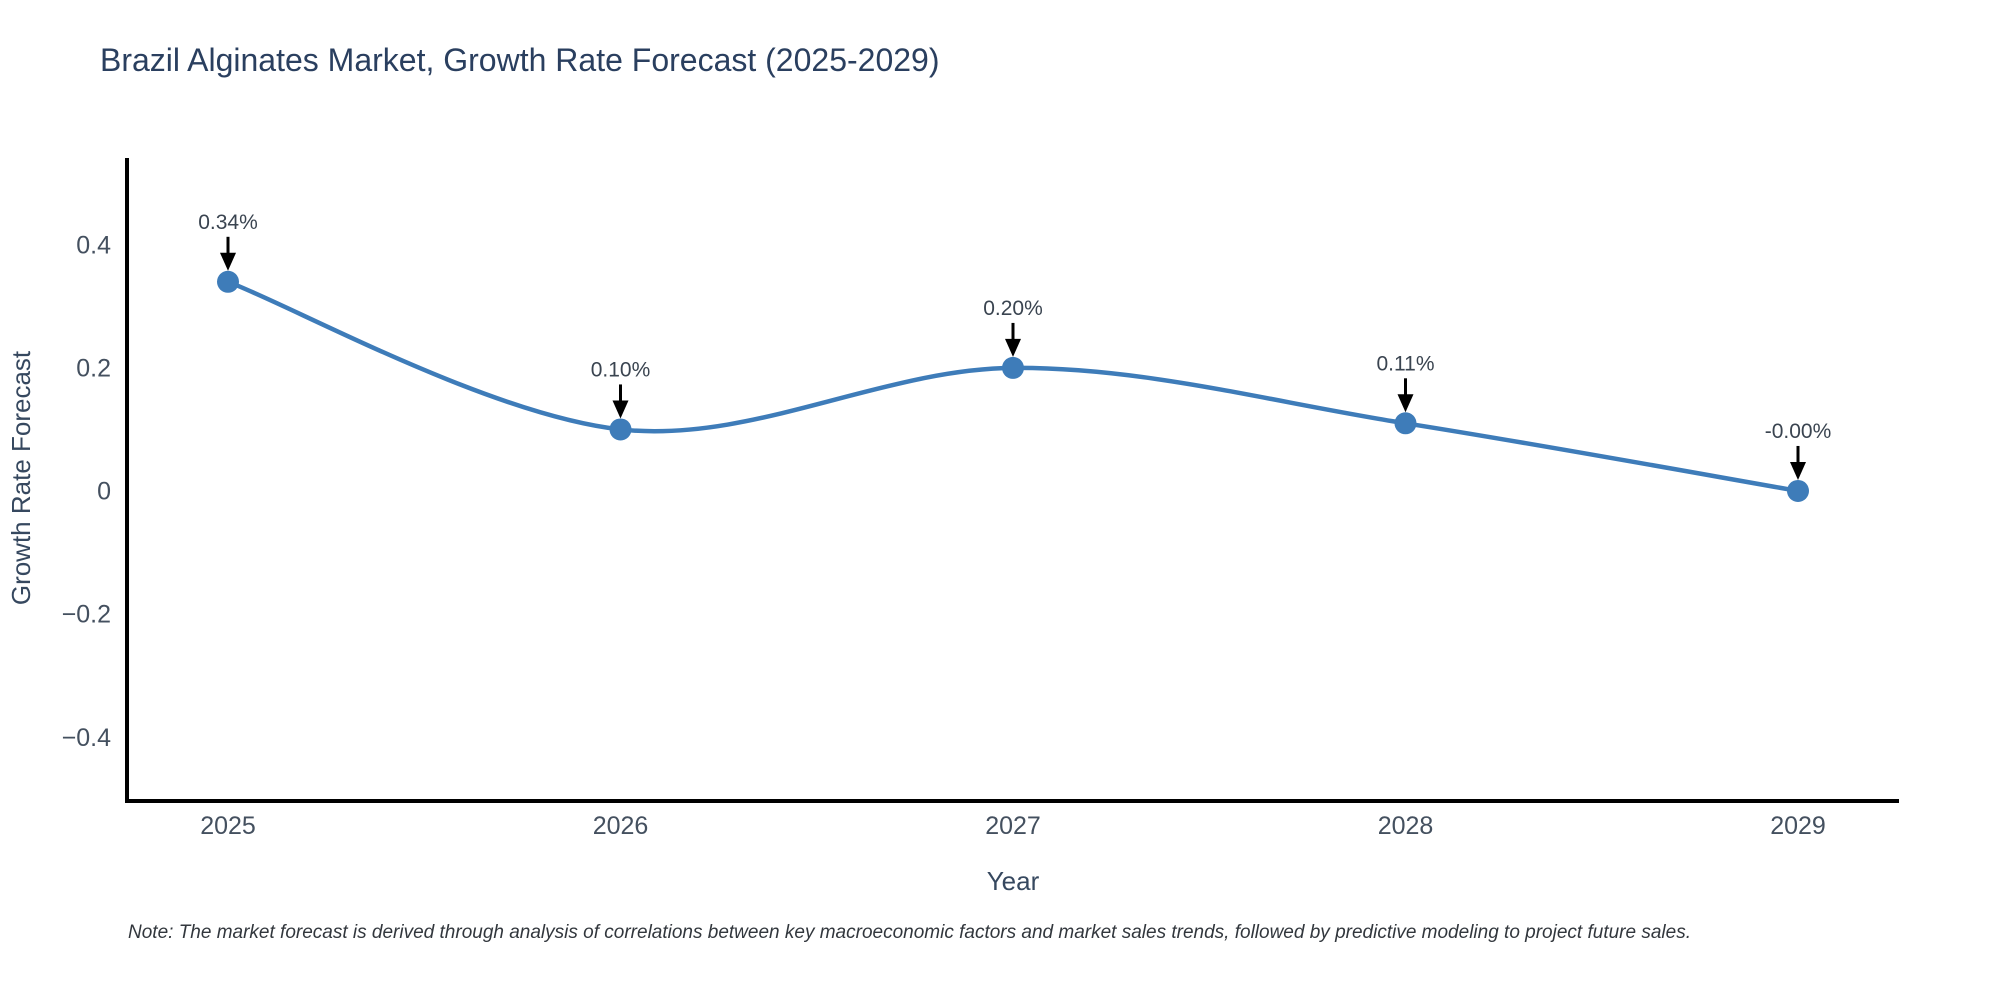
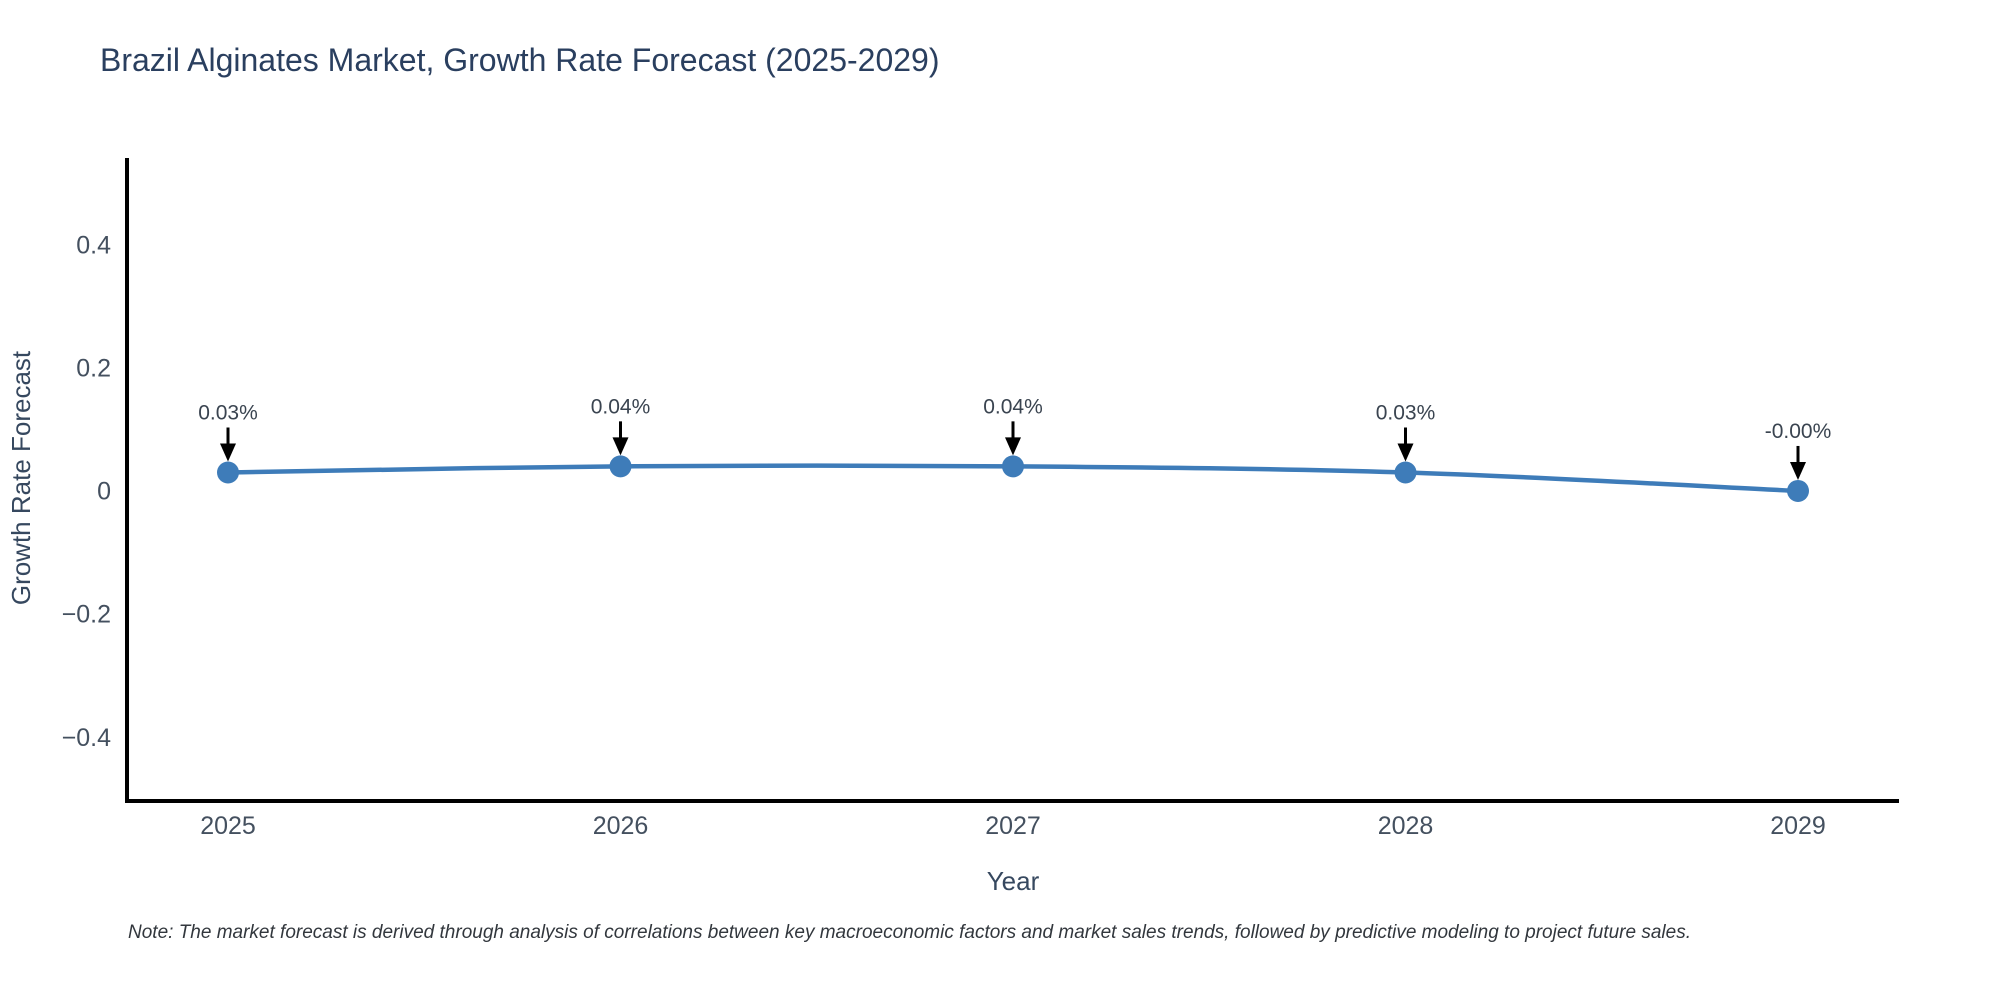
2025: 0.34% -> 0.03%
2026: 0.10% -> 0.04%
2027: 0.20% -> 0.04%
2028: 0.11% -> 0.03%
